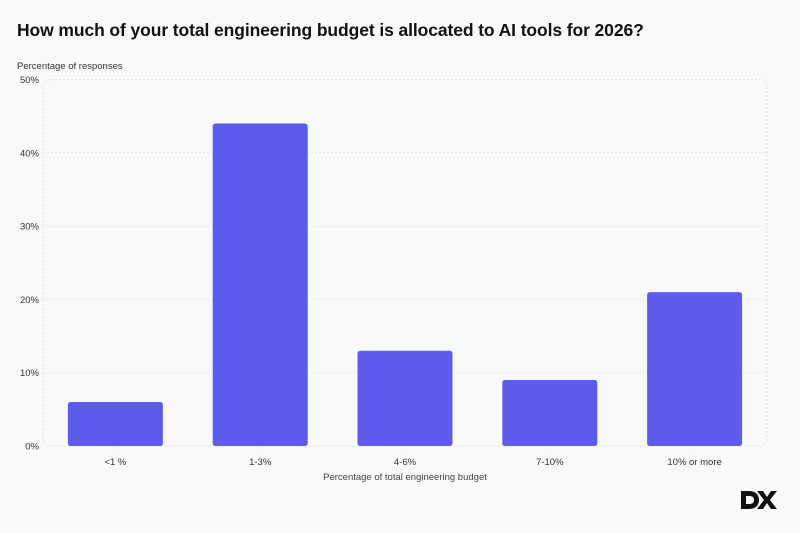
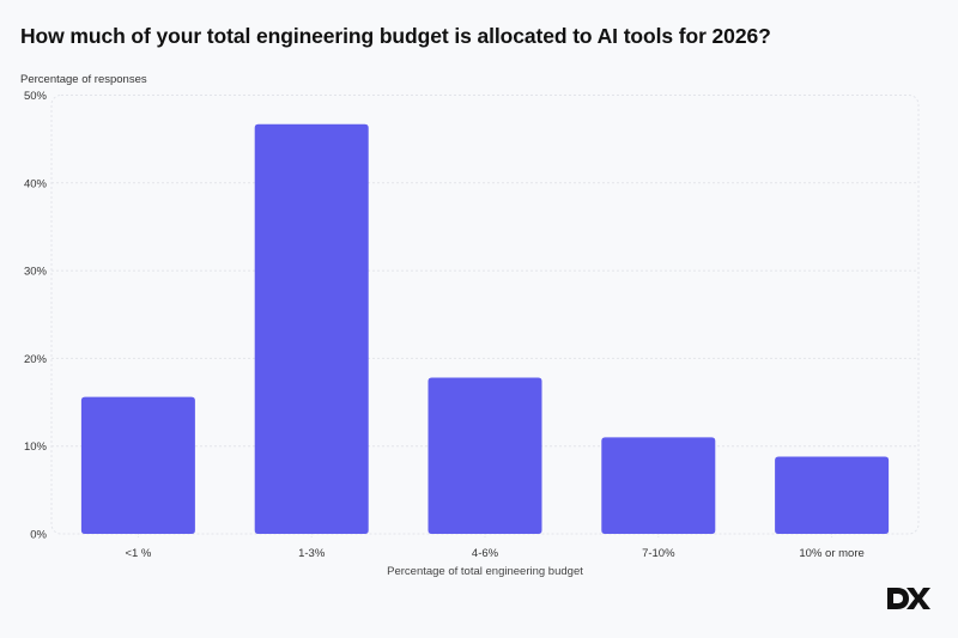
<1 %: 6% -> 16%
1-3%: 44% -> 47%
4-6%: 13% -> 18%
7-10%: 9% -> 11%
10% or more: 21% -> 9%
